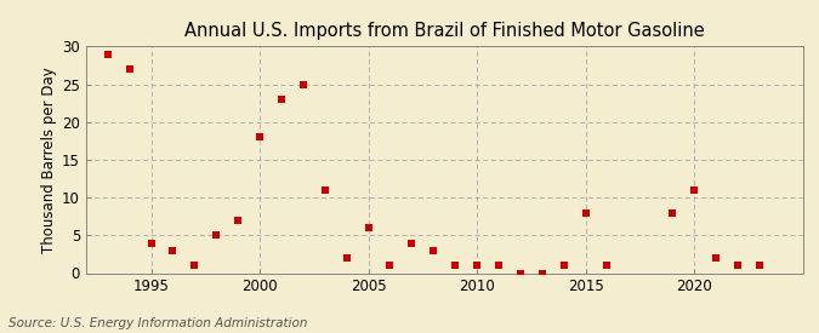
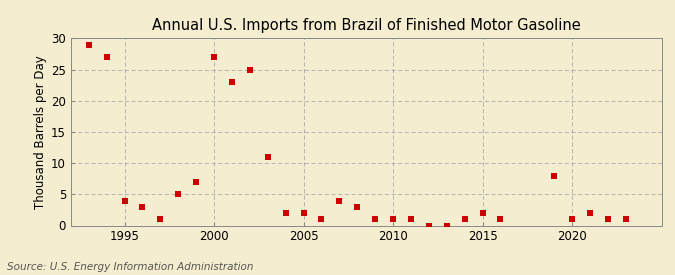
2000: 18 -> 27
2005: 6 -> 2
2015: 8 -> 2
2020: 11 -> 1
